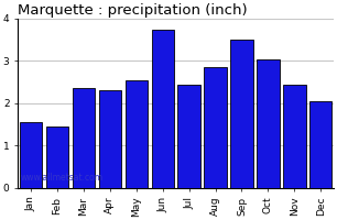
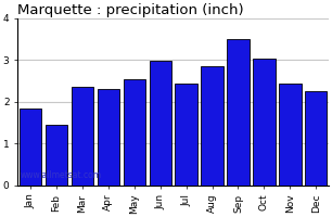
Jan: 1.55 -> 1.85
Jun: 3.75 -> 2.98
Dec: 2.05 -> 2.25
